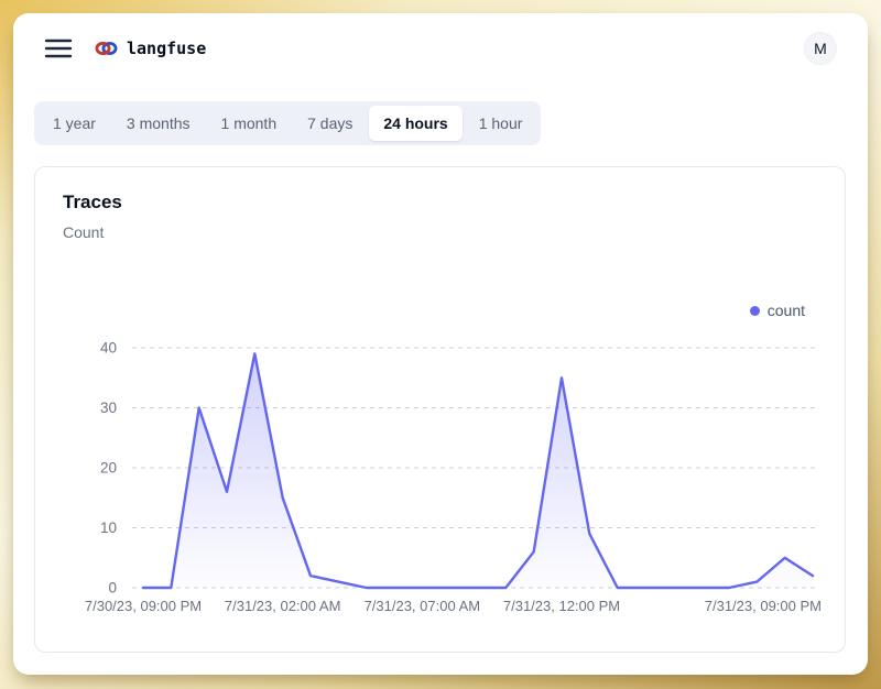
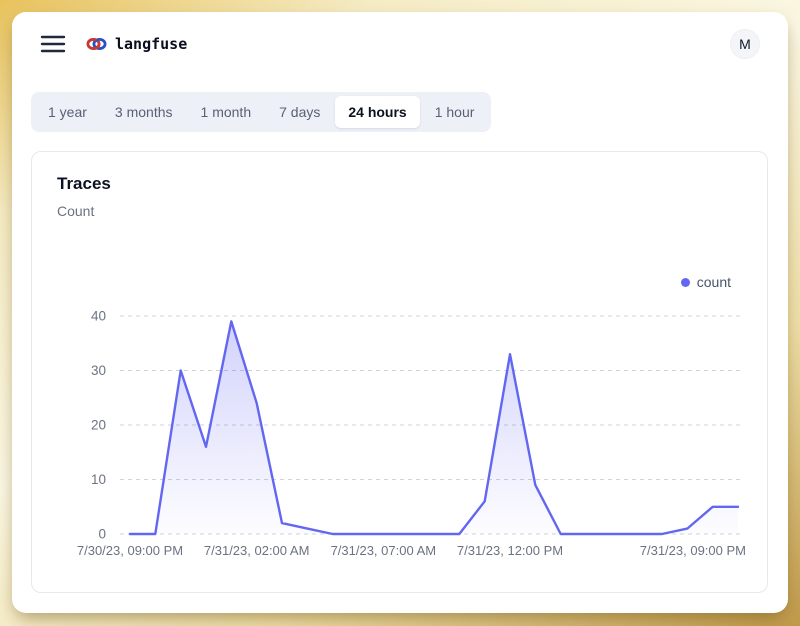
7/31/23, 02:00 AM: 15 -> 24
7/31/23, 12:00 PM: 35 -> 33
7/31/23, 09:00 PM: 2 -> 5
